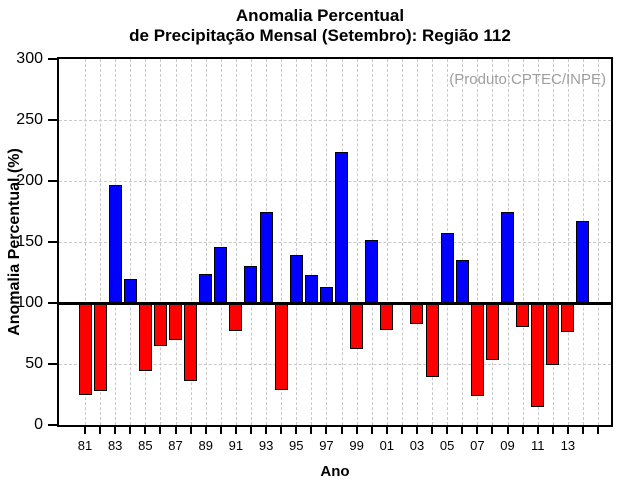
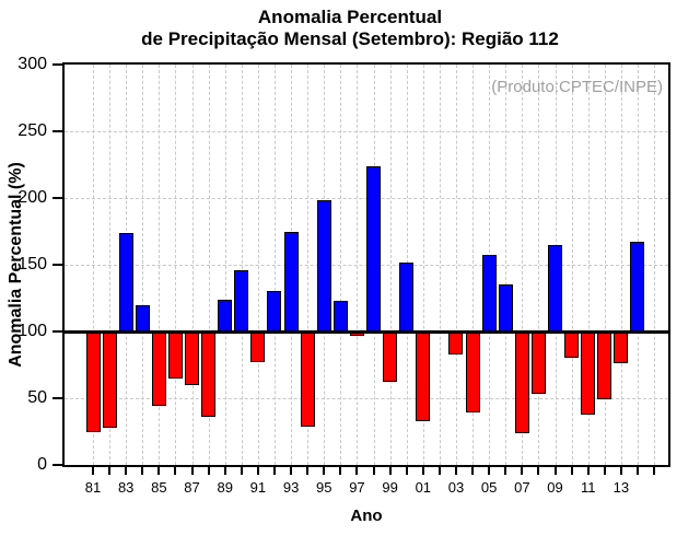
83: 197 -> 174
87: 70 -> 60
95: 139 -> 198
97: 113 -> 97
01: 78 -> 33
09: 175 -> 165
11: 15 -> 38
